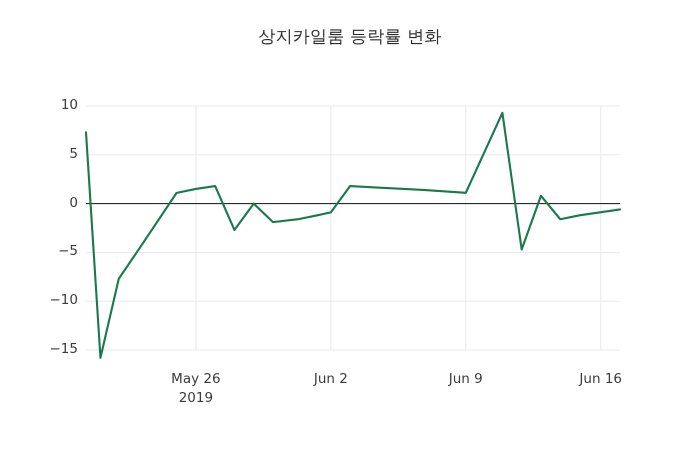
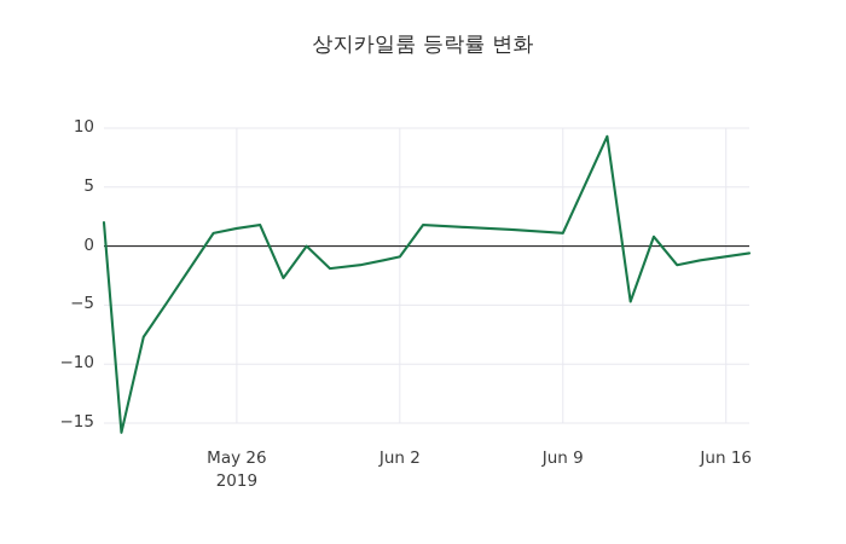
0: 7 -> 2
